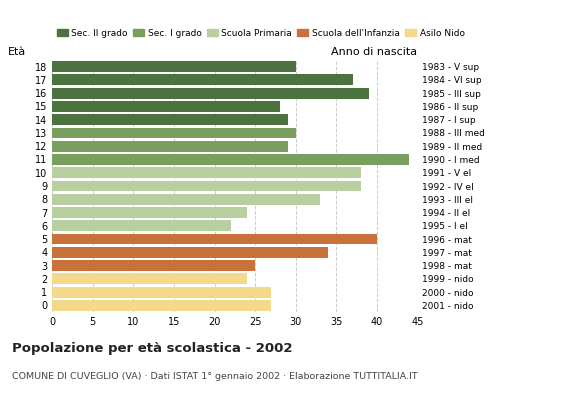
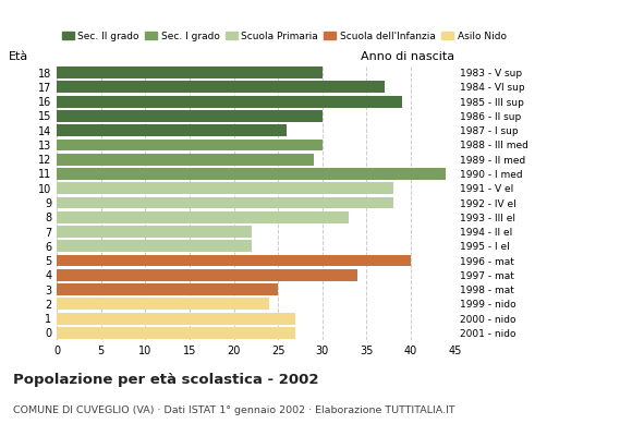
15: 28 -> 30
14: 29 -> 26
7: 24 -> 22
